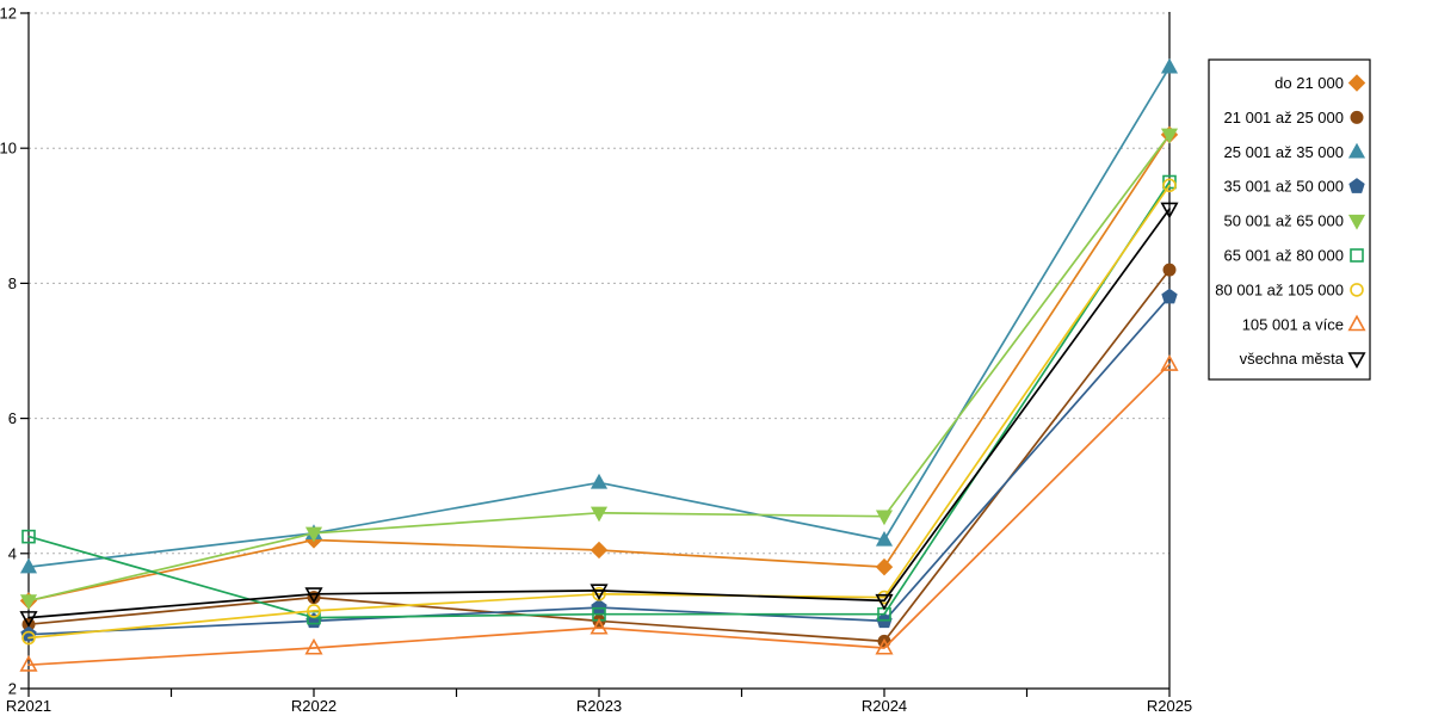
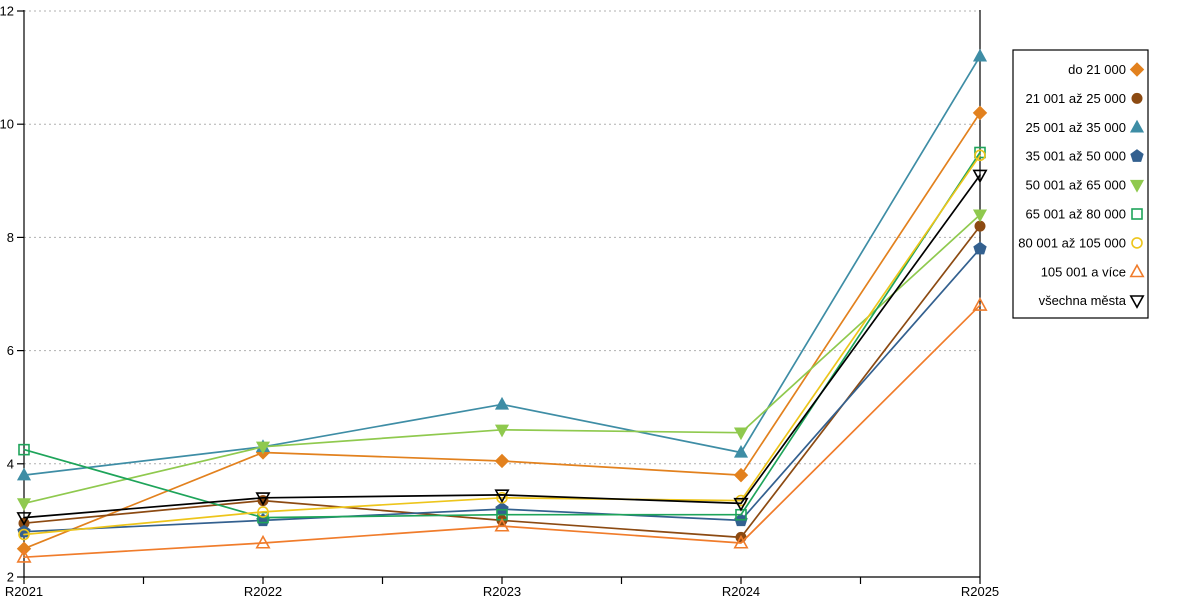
do 21 000/R2021: 3.3 -> 2.5
50 001 až 65 000/R2025: 10.2 -> 8.4
